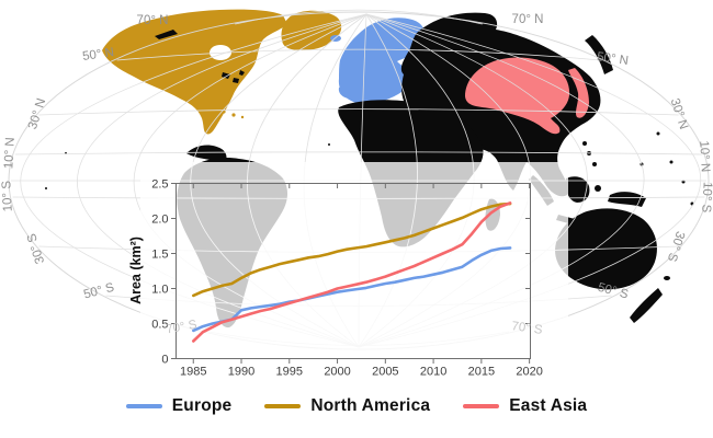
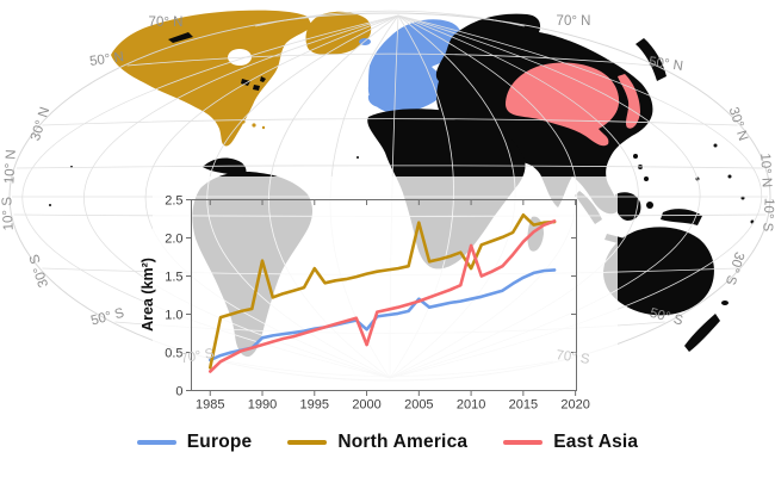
North America/1985: 0.9 -> 0.3
North America/1990: 1.1 -> 1.7
North America/1995: 1.4 -> 1.6
Europe/2000: 0.9 -> 0.8
East Asia/2000: 1.0 -> 0.6
Europe/2005: 1.1 -> 1.2
North America/2005: 1.7 -> 2.2
North America/2010: 1.9 -> 1.6
East Asia/2010: 1.4 -> 1.9
North America/2015: 2.1 -> 2.3
